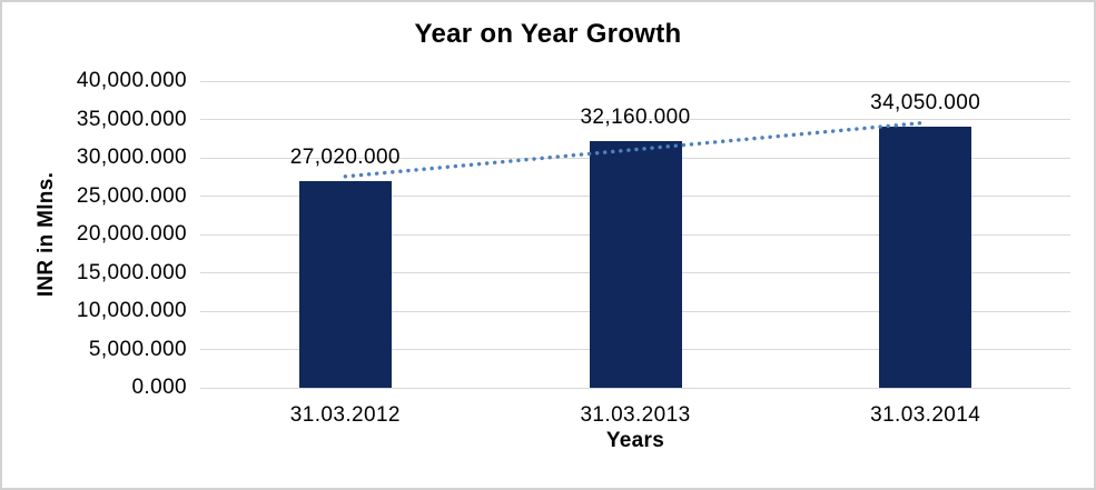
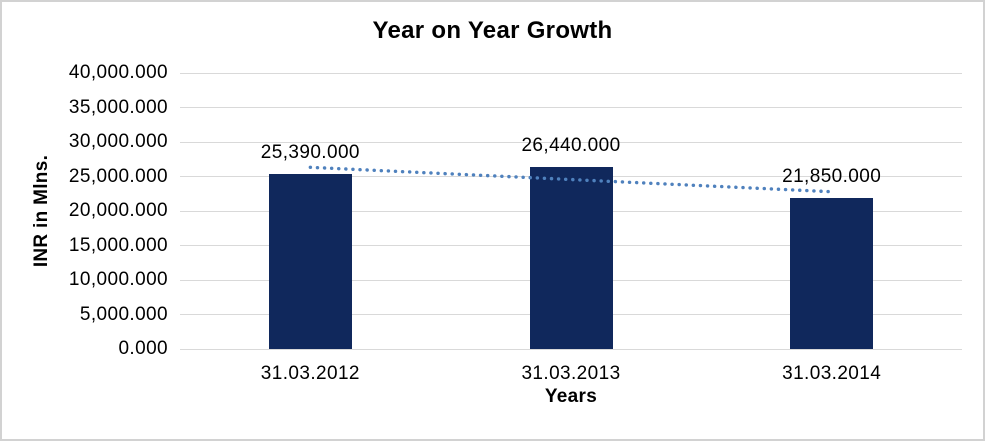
31.03.2012: 27,020.000 -> 25,390.000
31.03.2013: 32,160.000 -> 26,440.000
31.03.2014: 34,050.000 -> 21,850.000
